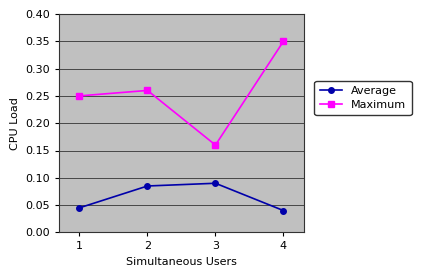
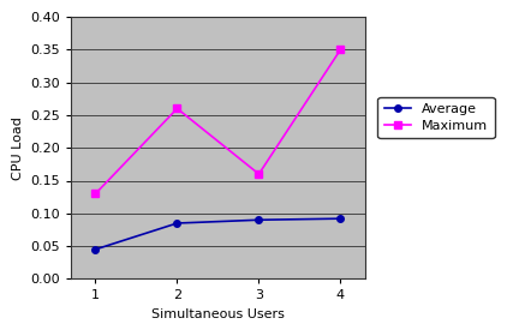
Maximum/1: 0.25 -> 0.13
Average/4: 0.040 -> 0.092
